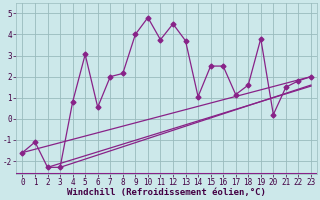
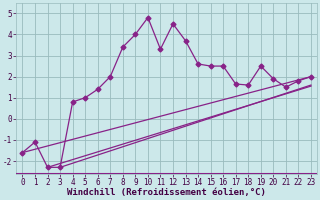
5: 3.05 -> 1.00
6: 0.55 -> 1.40
8: 2.15 -> 3.40
11: 3.75 -> 3.30
14: 1.05 -> 2.60
17: 1.15 -> 1.65
19: 3.80 -> 2.50
20: 0.20 -> 1.90
